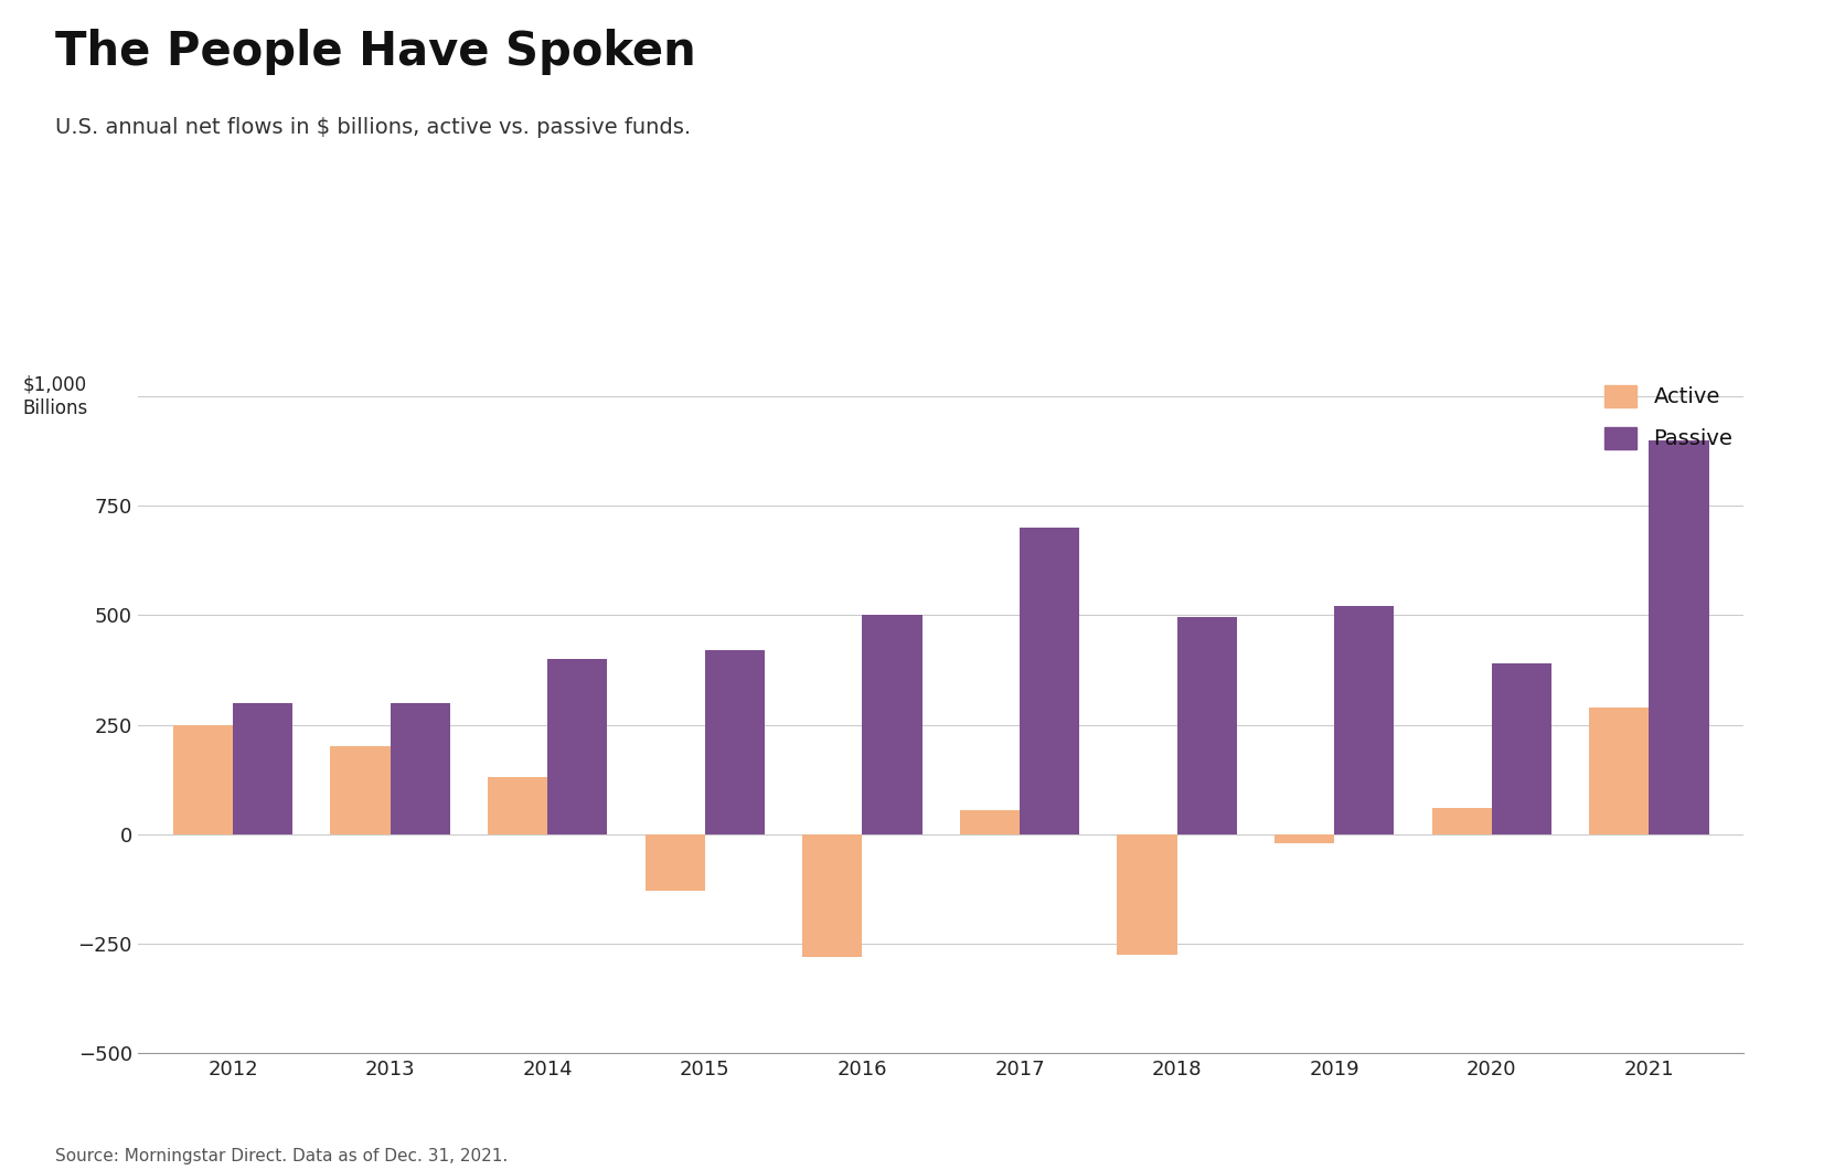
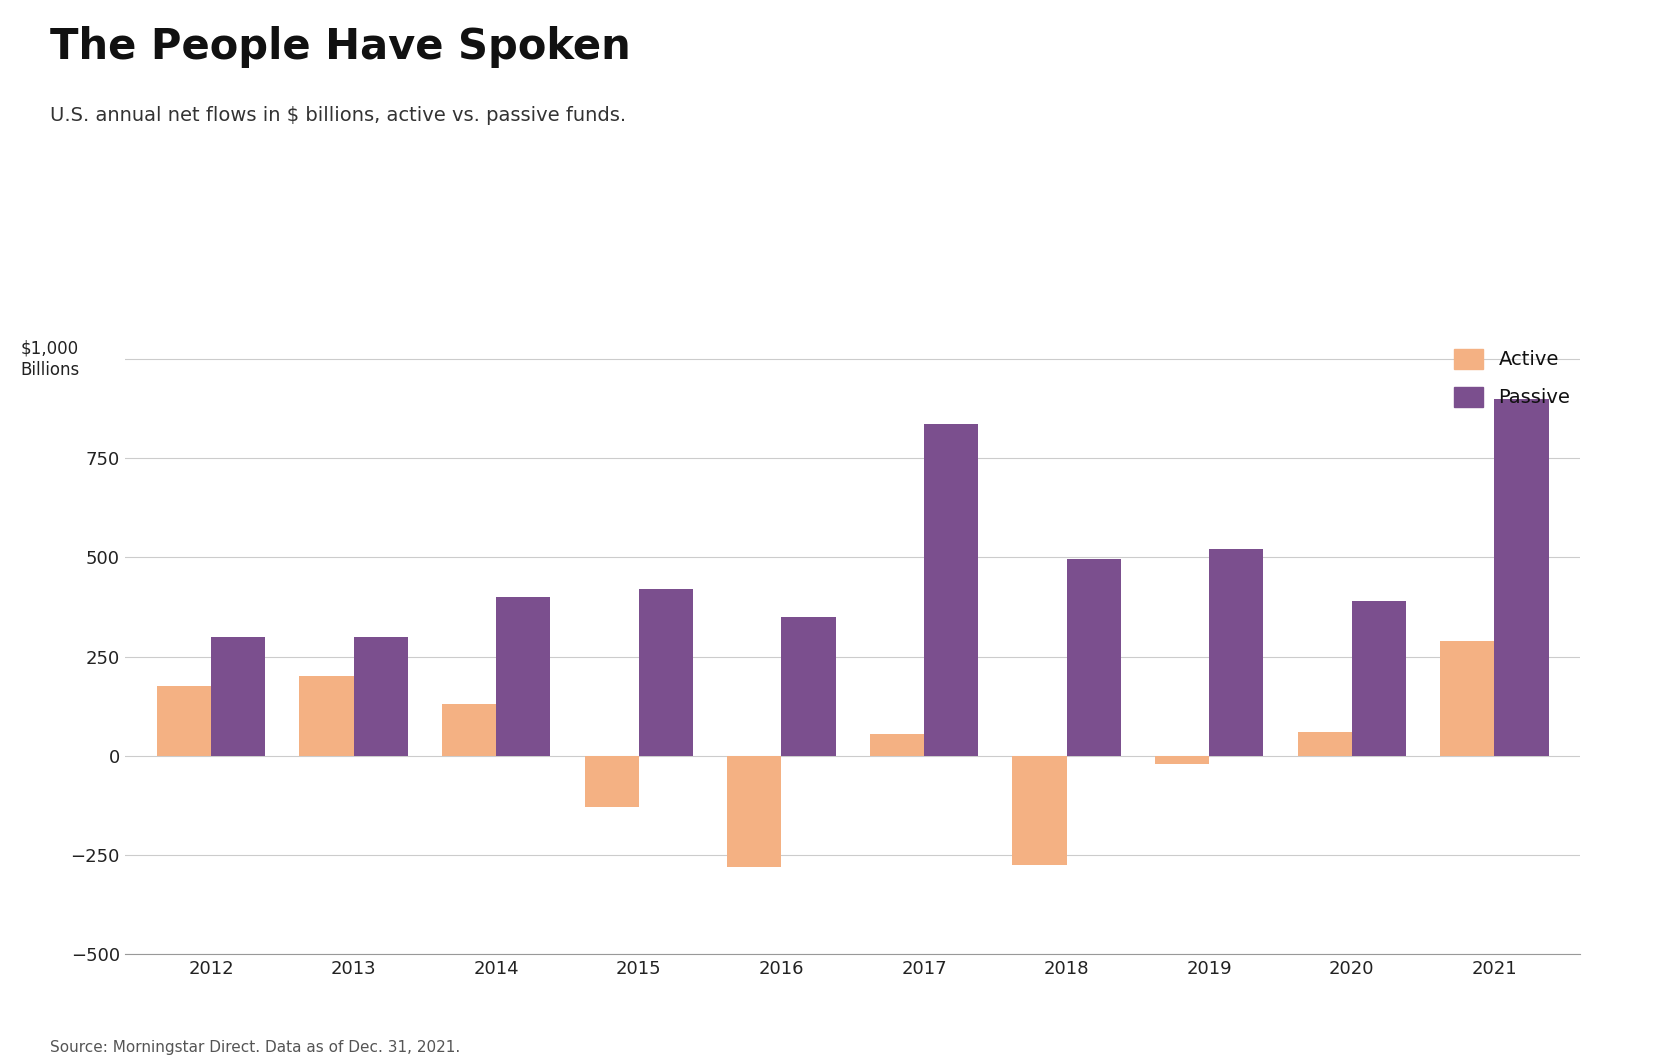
Active/2012: 250 -> 175
Passive/2016: 500 -> 350
Passive/2017: 700 -> 835
